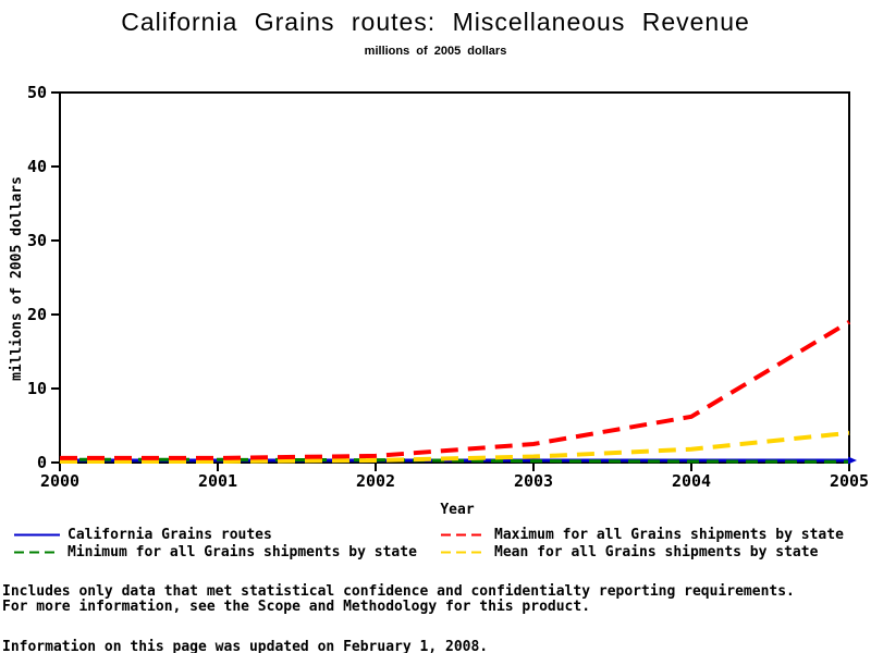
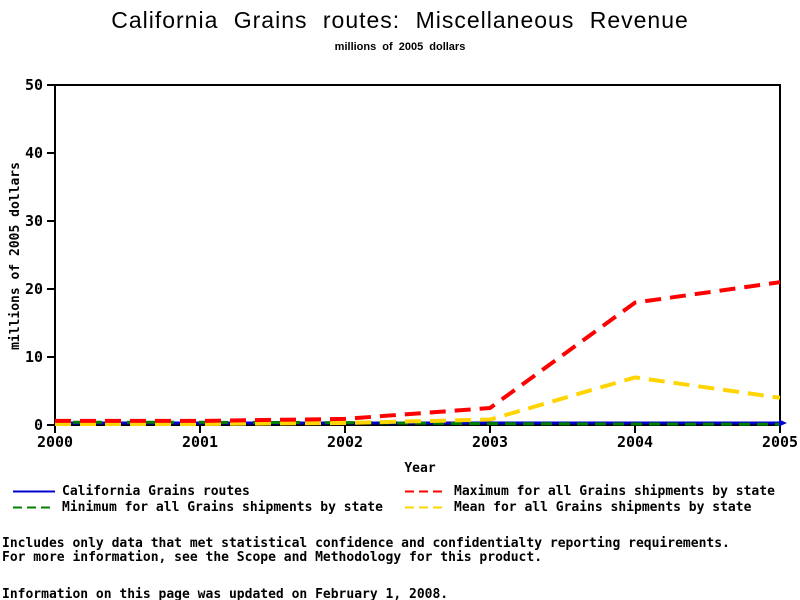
Maximum for all Grains shipments by state/2004: 6 -> 18
Mean for all Grains shipments by state/2004: 2 -> 7
Maximum for all Grains shipments by state/2005: 19 -> 21
